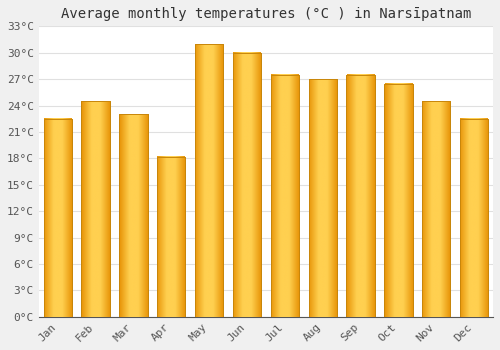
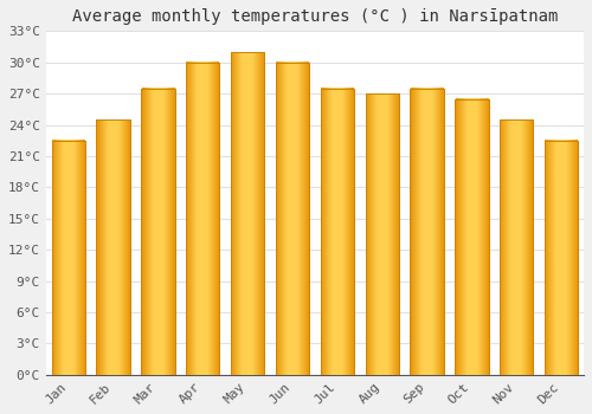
Mar: 23.0°C -> 27.5°C
Apr: 18.2°C -> 30.0°C
